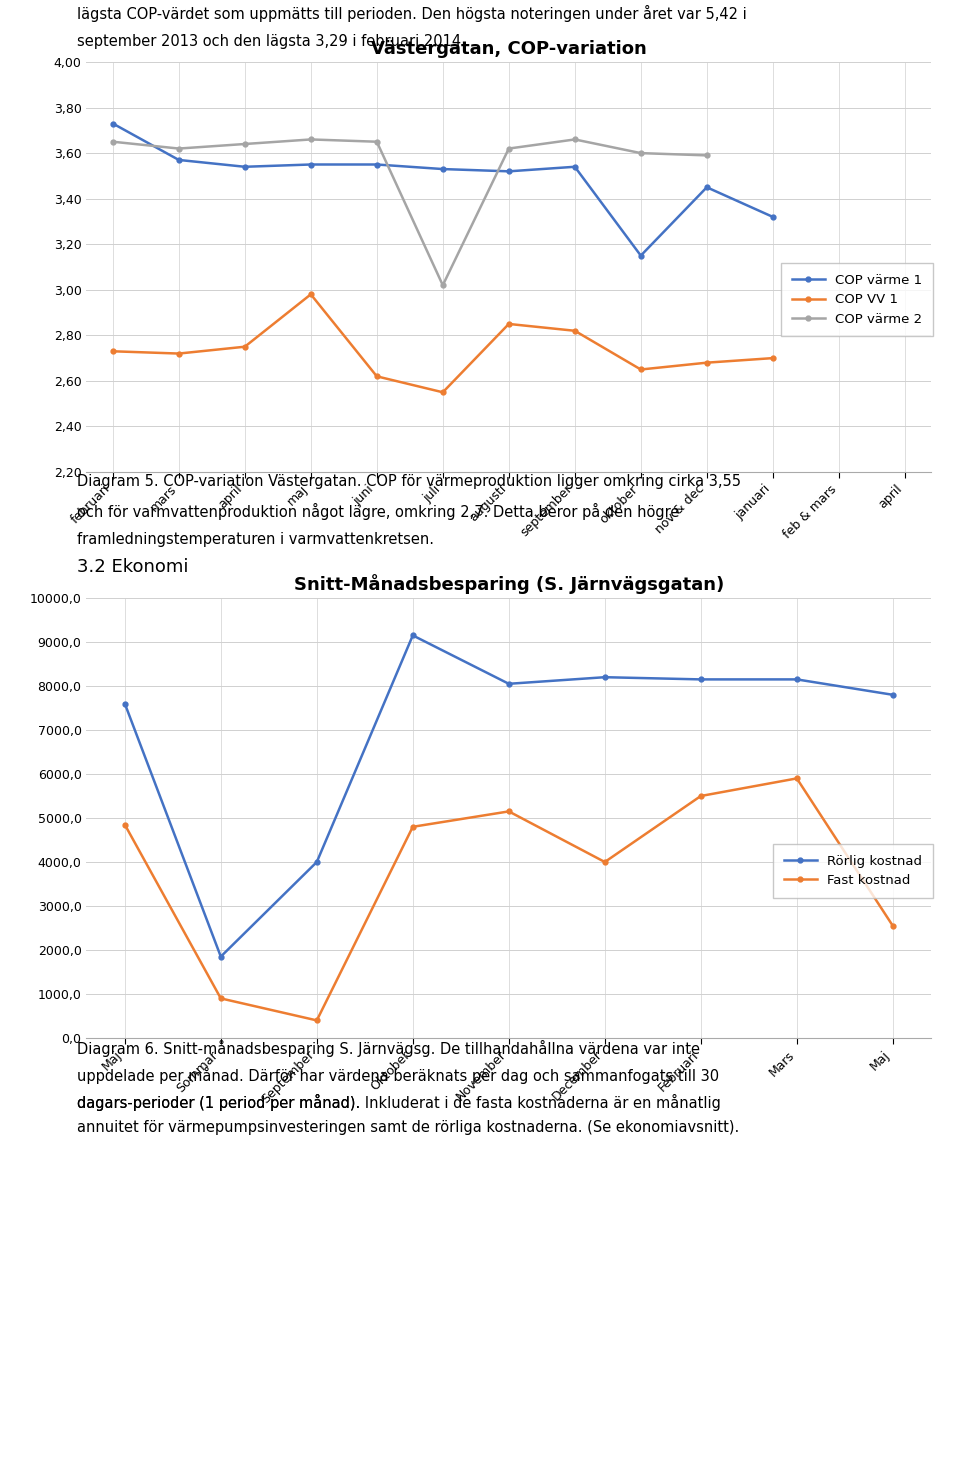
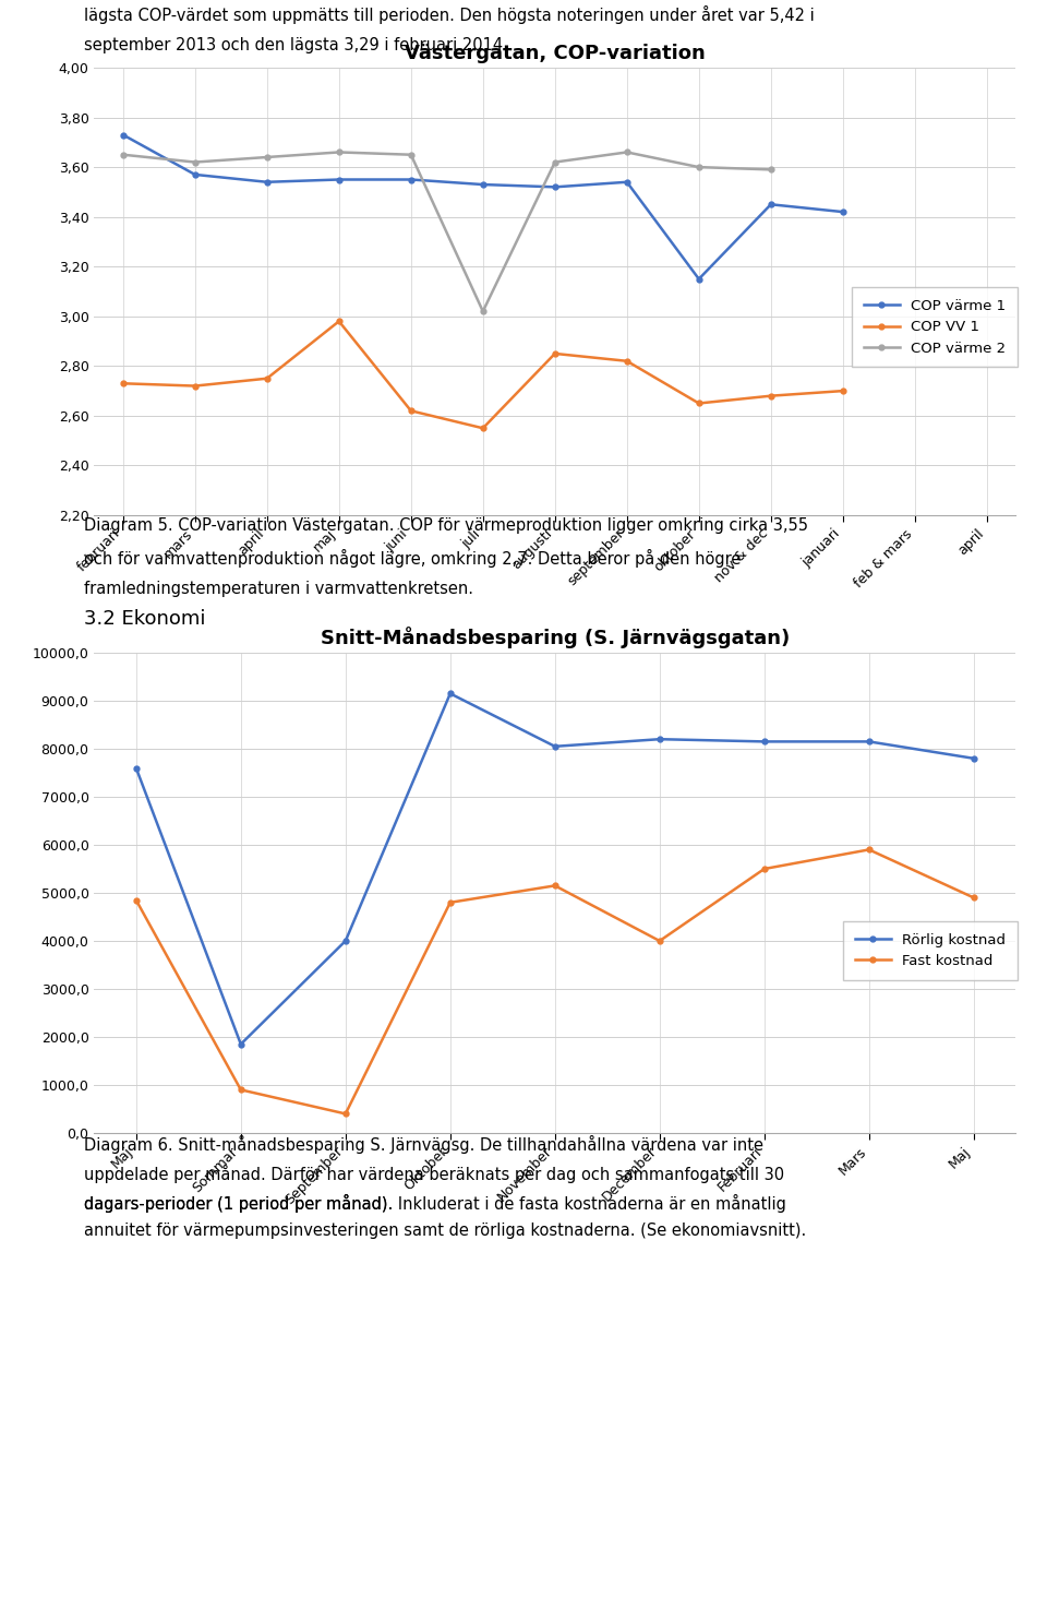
COP värme 1/januari: 3,32 -> 3,42
Snitt-Månadsbesparing (S. Järnvägsgatan)/Fast kostnad/Maj: 2550 -> 4900
